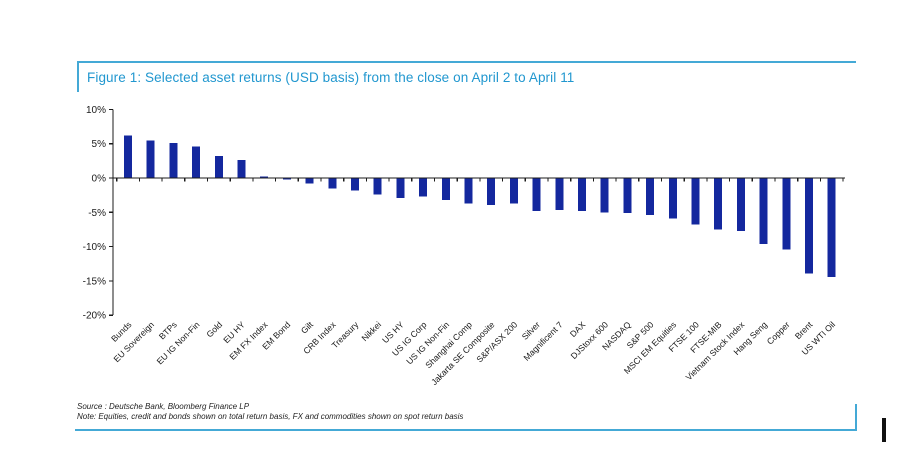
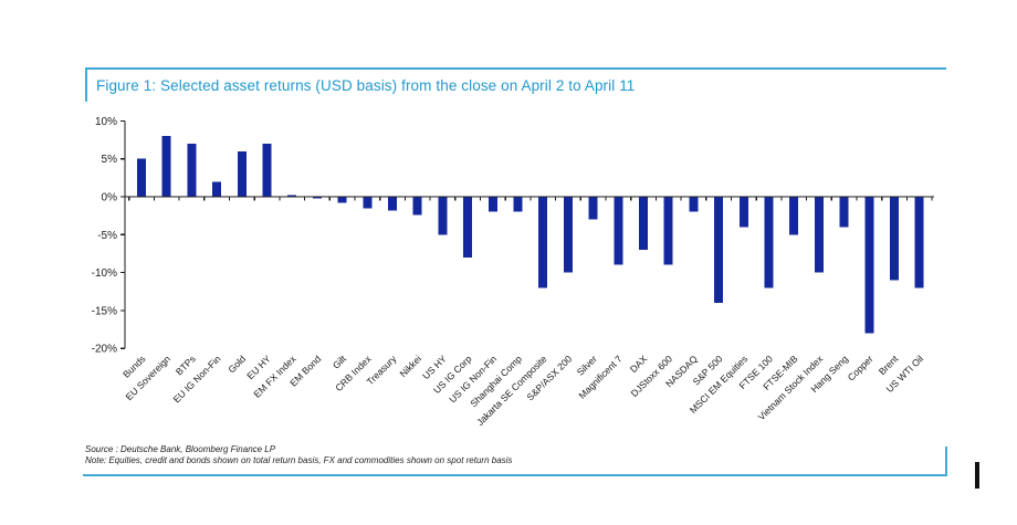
Bunds: 6% -> 5%
EU Sovereign: 6% -> 8%
BTPs: 5% -> 7%
EU IG Non-Fin: 5% -> 2%
Gold: 3% -> 6%
EU HY: 3% -> 7%
US HY: -3% -> -5%
US IG Corp: -3% -> -8%
US IG Non-Fin: -3% -> -2%
Shanghai Comp: -4% -> -2%
Jakarta SE Composite: -4% -> -12%
S&P/ASX 200: -4% -> -10%
Silver: -5% -> -3%
Magnificent 7: -5% -> -9%
DAX: -5% -> -7%
DJStoxx 600: -5% -> -9%
NASDAQ: -5% -> -2%
S&P 500: -5% -> -14%
MSCI EM Equities: -6% -> -4%
FTSE 100: -7% -> -12%
FTSE-MIB: -8% -> -5%
Vietnam Stock Index: -8% -> -10%
Hang Seng: -10% -> -4%
Copper: -10% -> -18%
Brent: -14% -> -11%
US WTI Oil: -14% -> -12%
